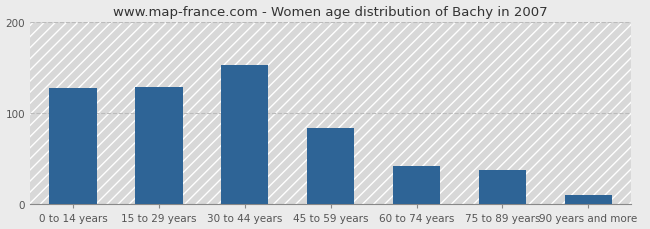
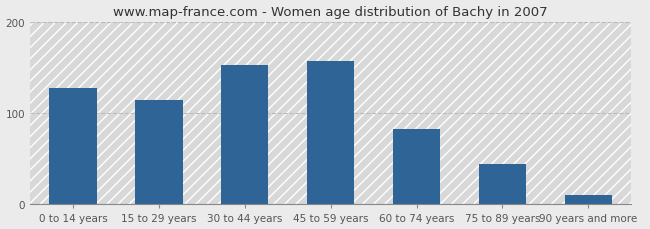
15 to 29 years: 128 -> 114
45 to 59 years: 84 -> 157
60 to 74 years: 42 -> 83
75 to 89 years: 38 -> 44
